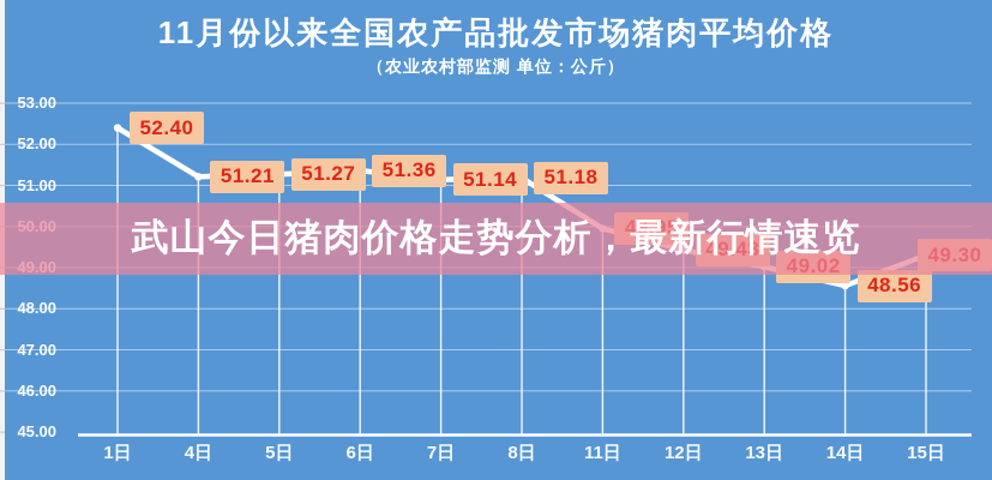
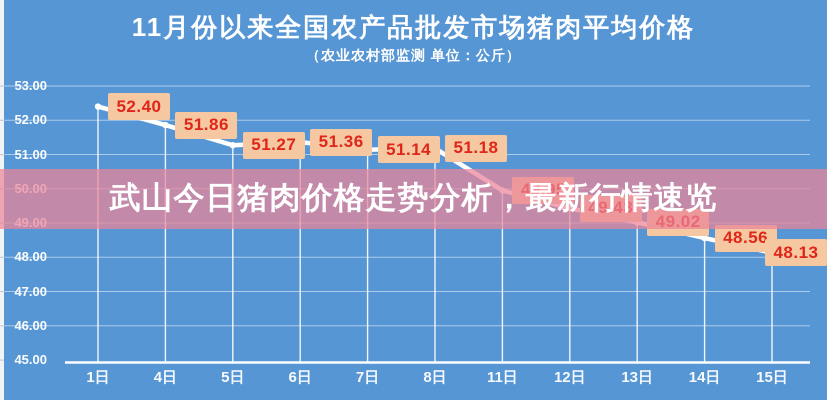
4日: 51.21 -> 51.86
15日: 49.30 -> 48.13
